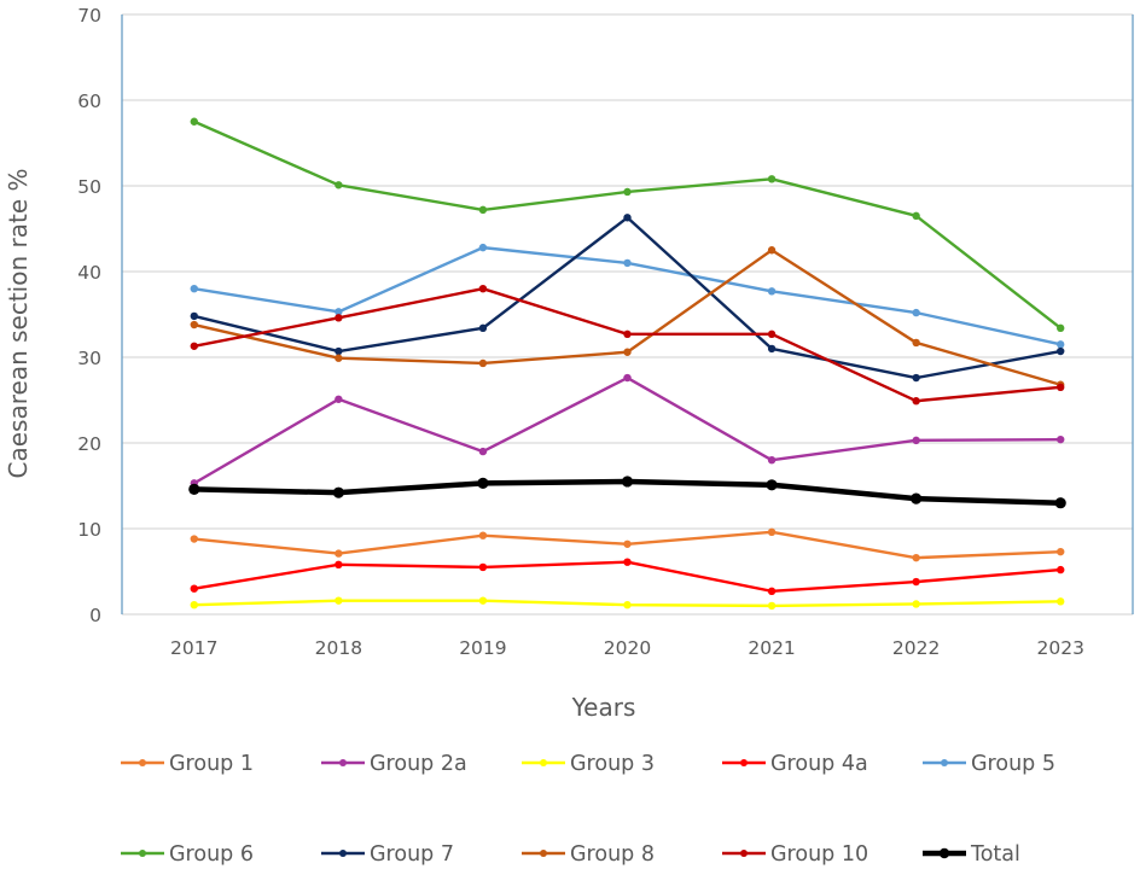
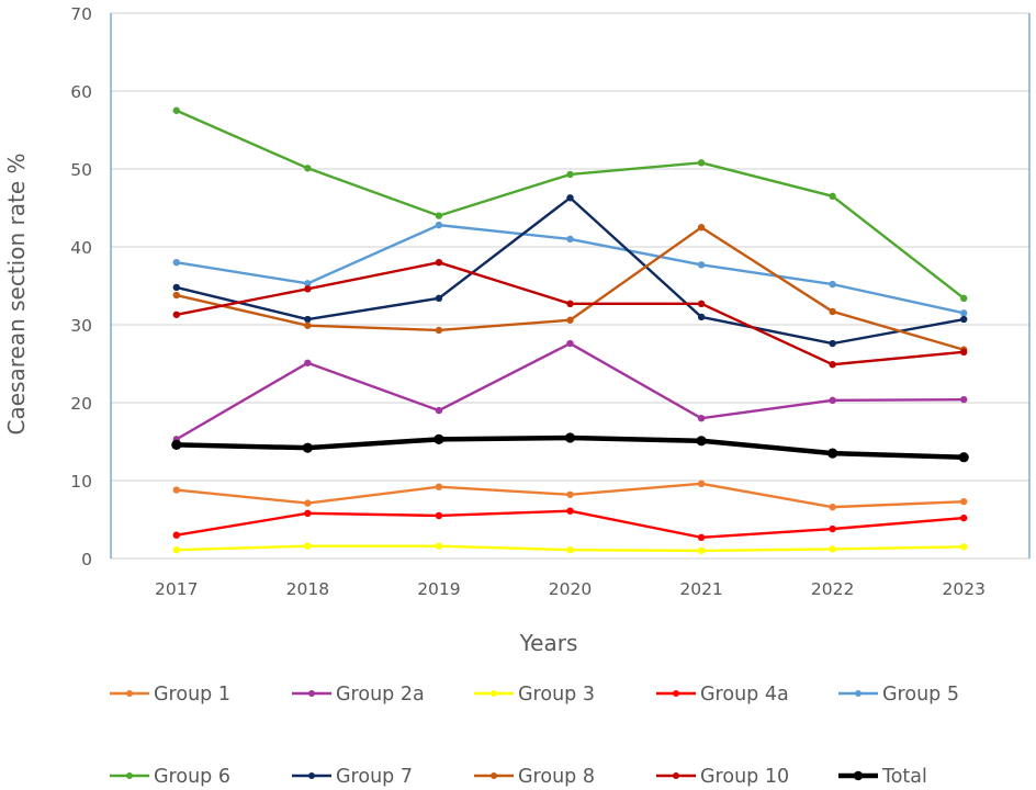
Group 6/2019: 47 -> 44
